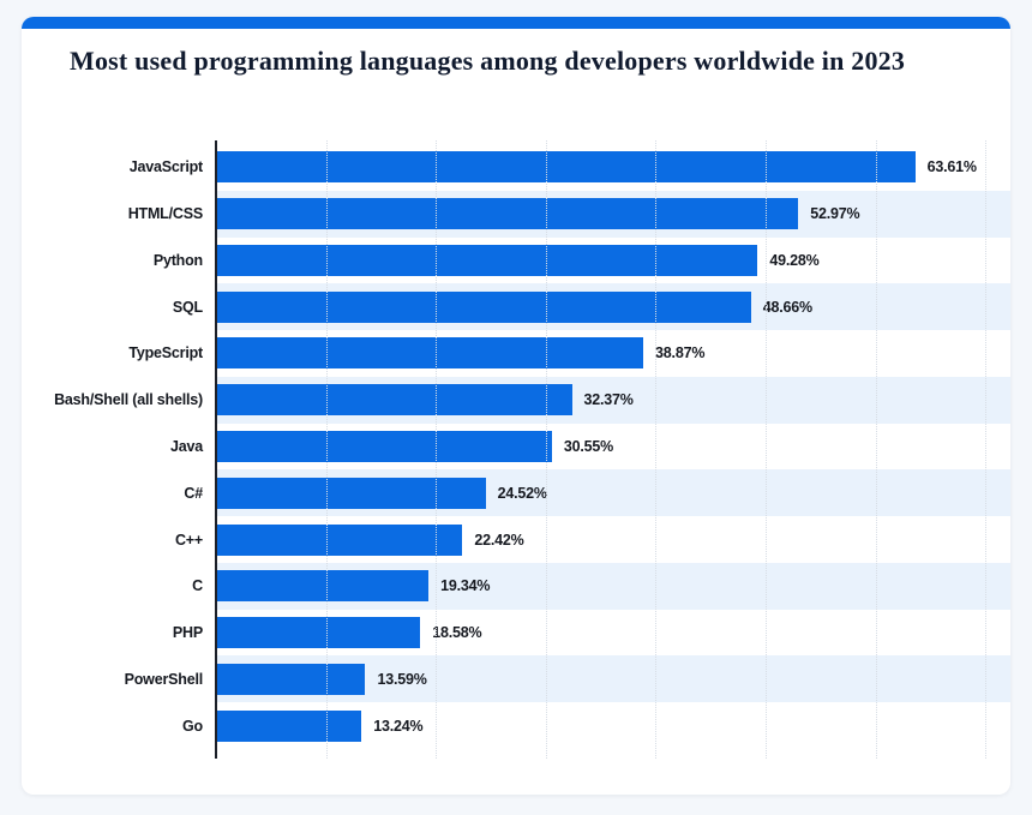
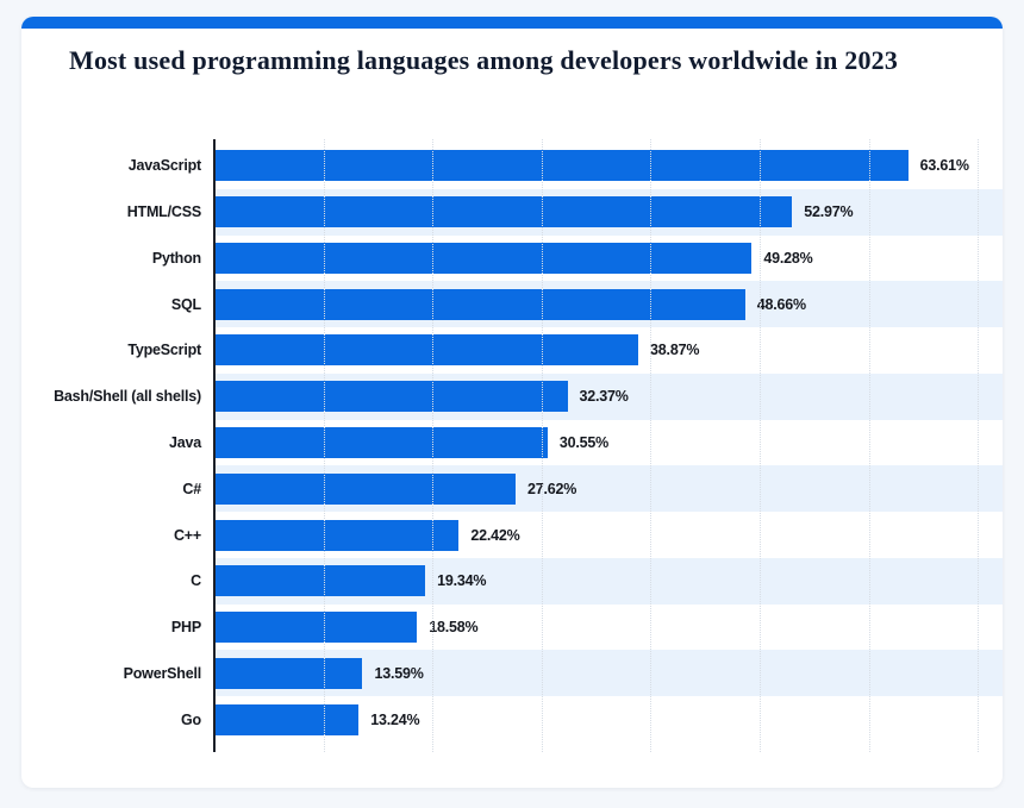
C#: 24.52% -> 27.62%
